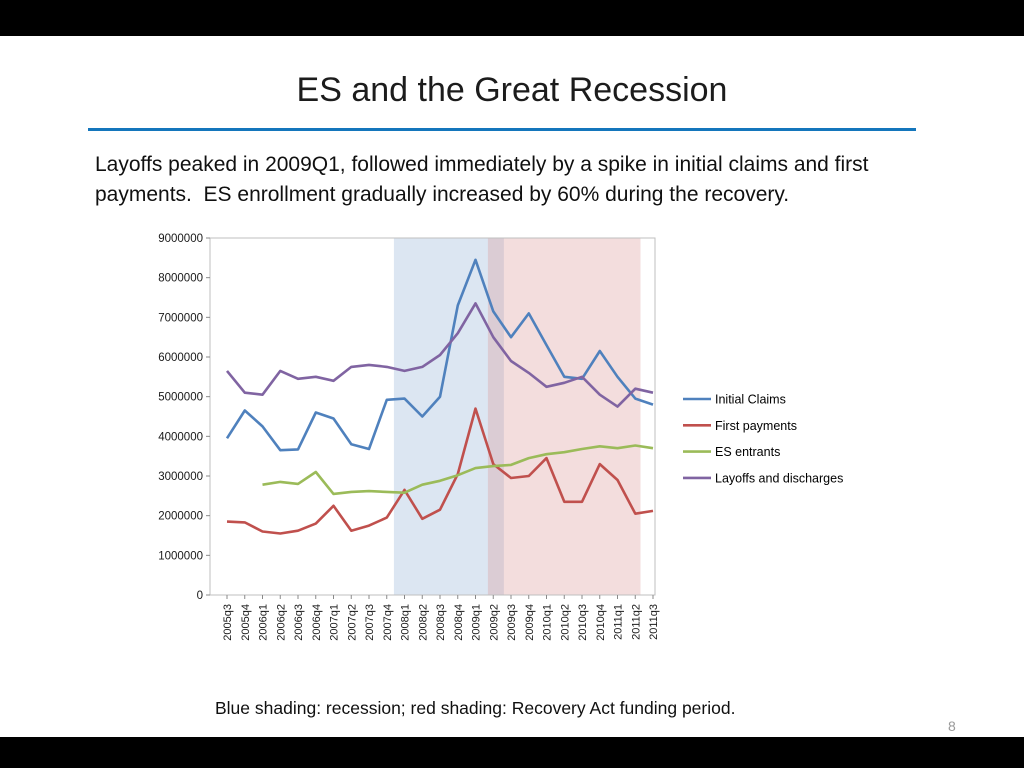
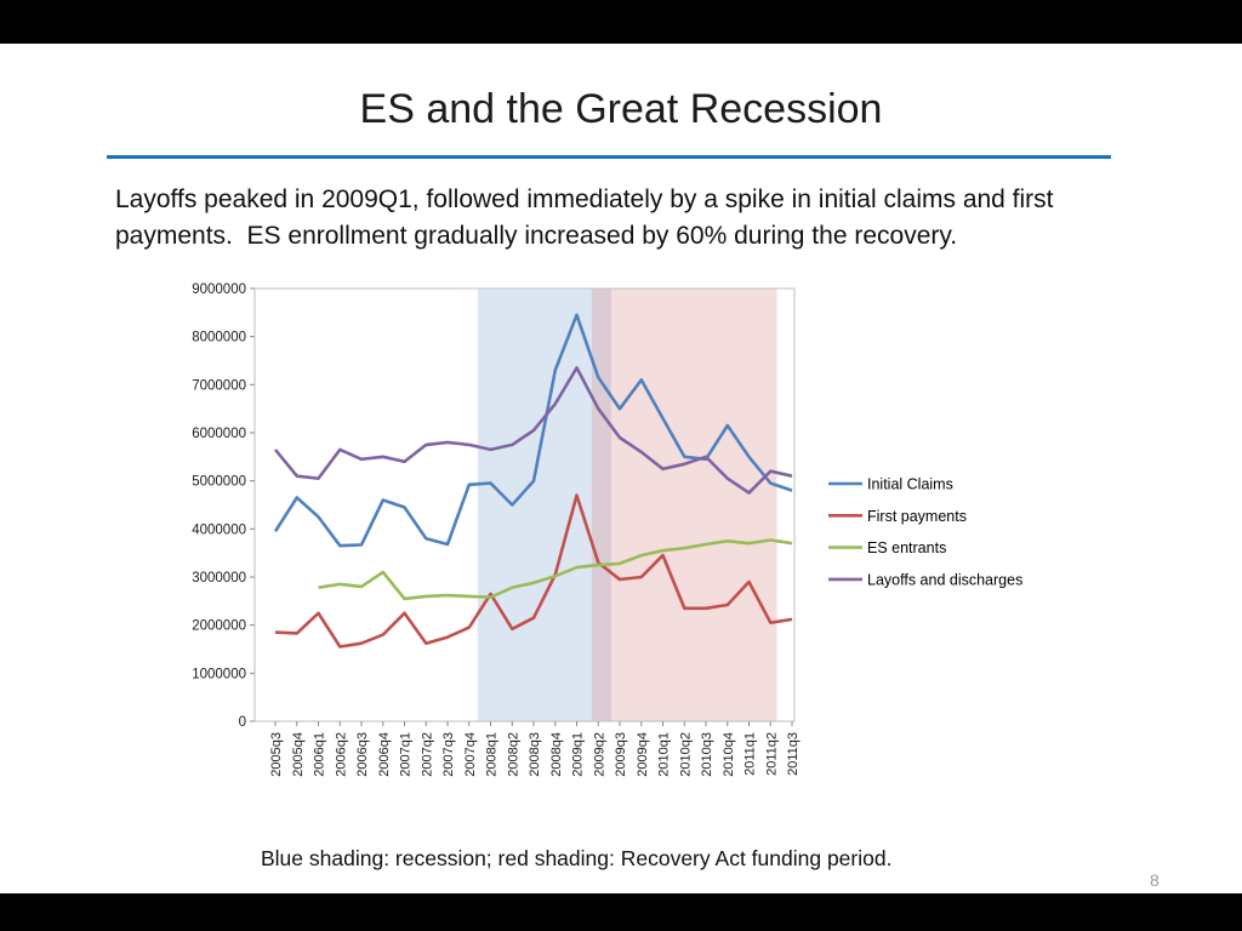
First payments/2006q1: 1600000 -> 2200000
First payments/2010q4: 3300000 -> 2400000
